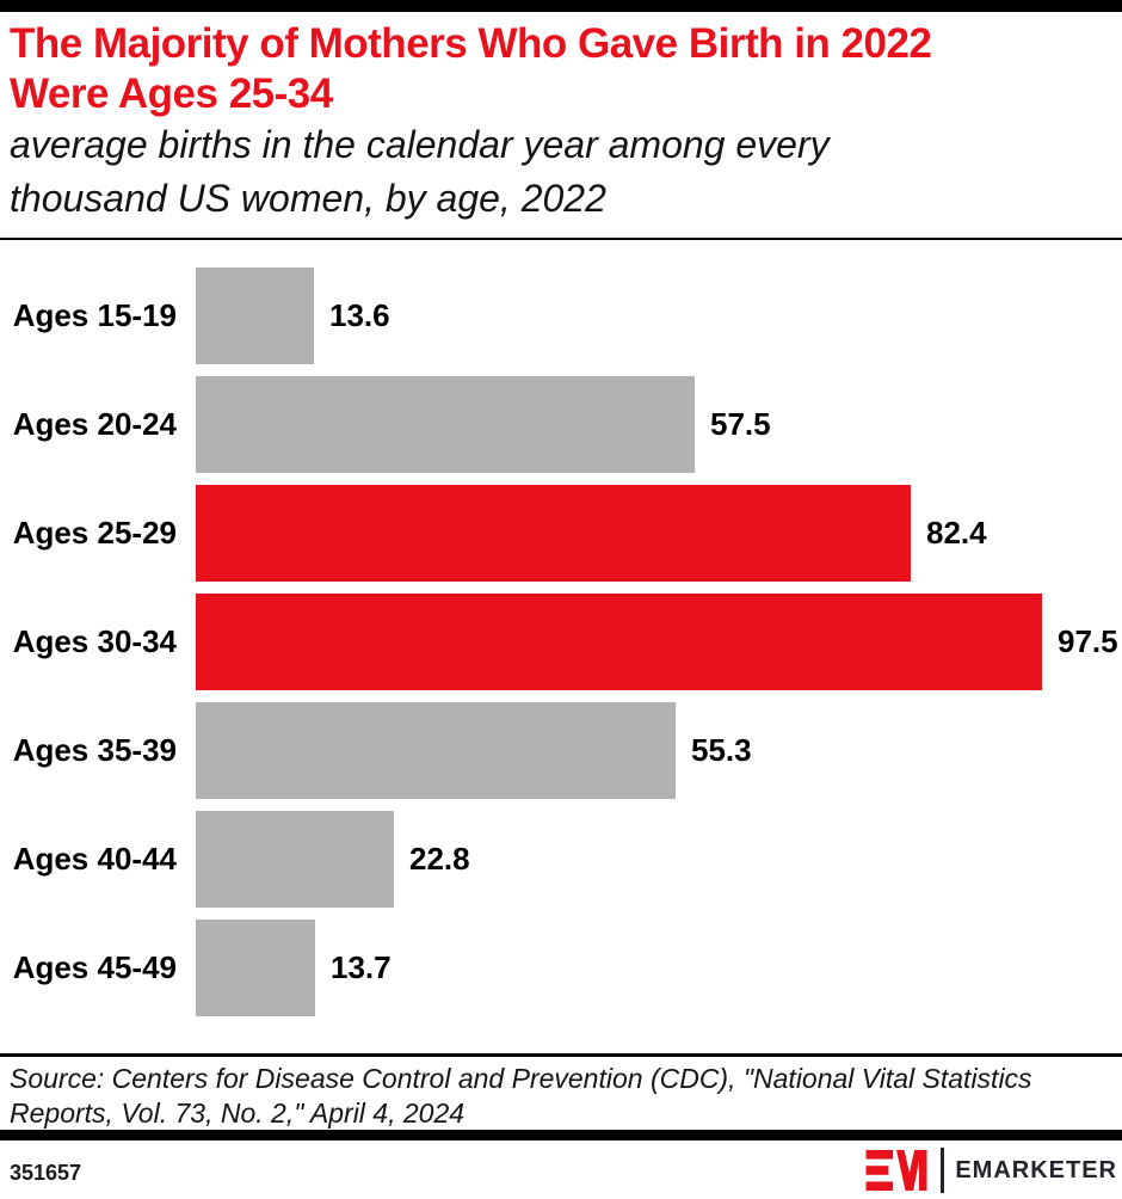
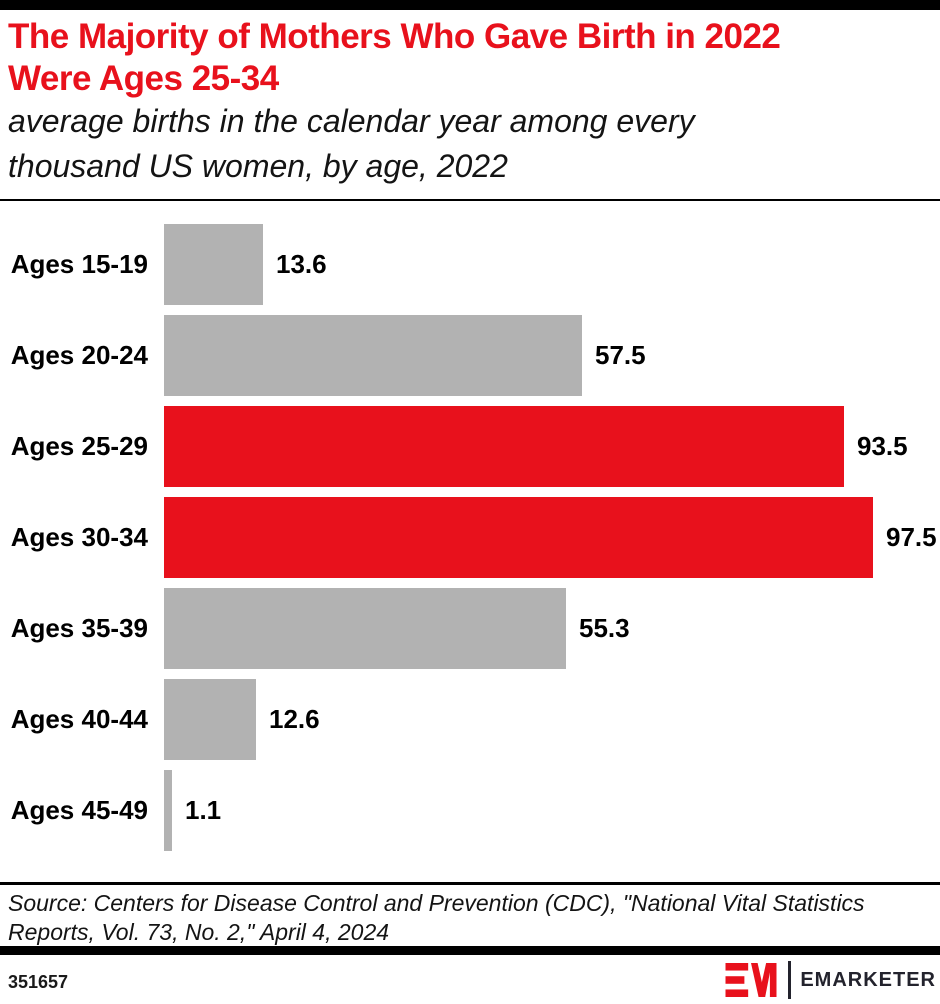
Ages 25-29: 82.4 -> 93.5
Ages 40-44: 22.8 -> 12.6
Ages 45-49: 13.7 -> 1.1
